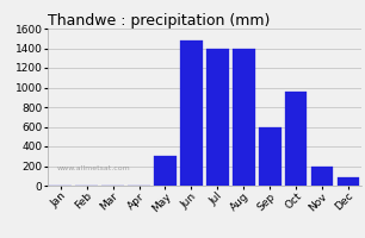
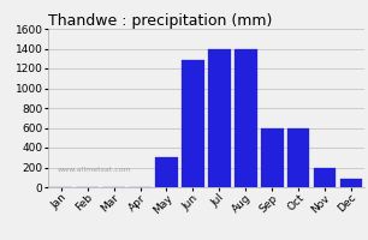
Jun: 1480 -> 1280
Oct: 960 -> 600
